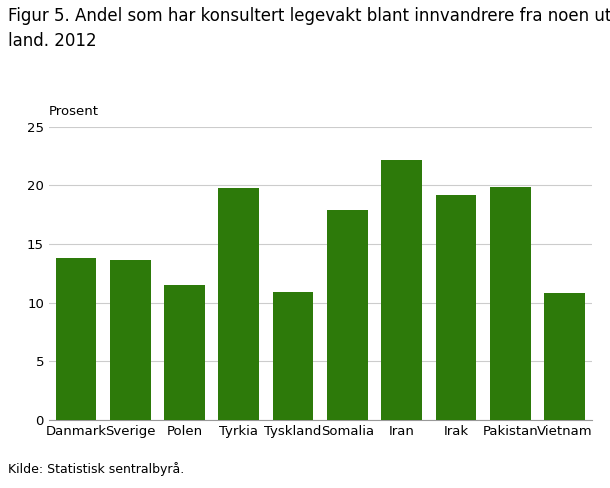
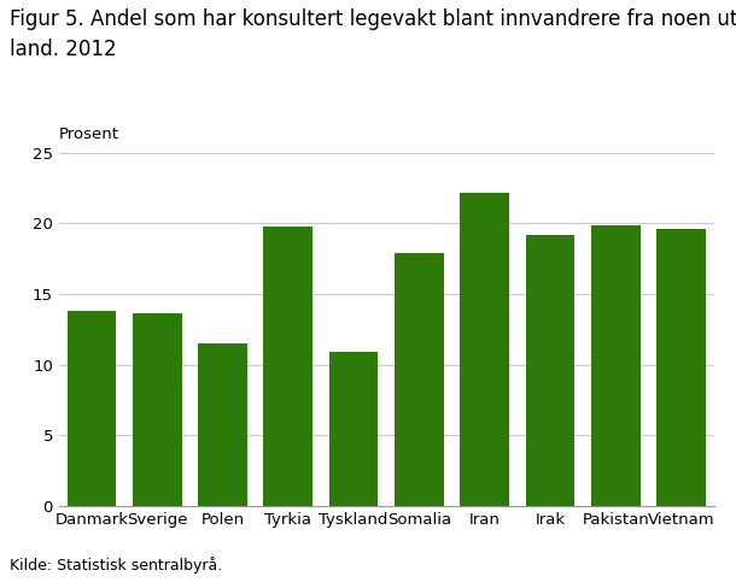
Vietnam: 10.8 -> 19.6
